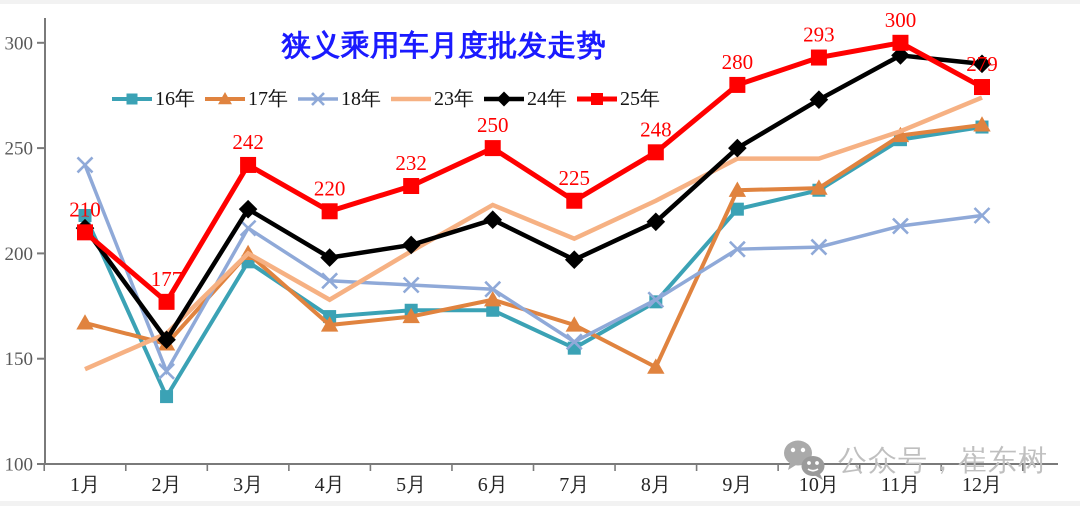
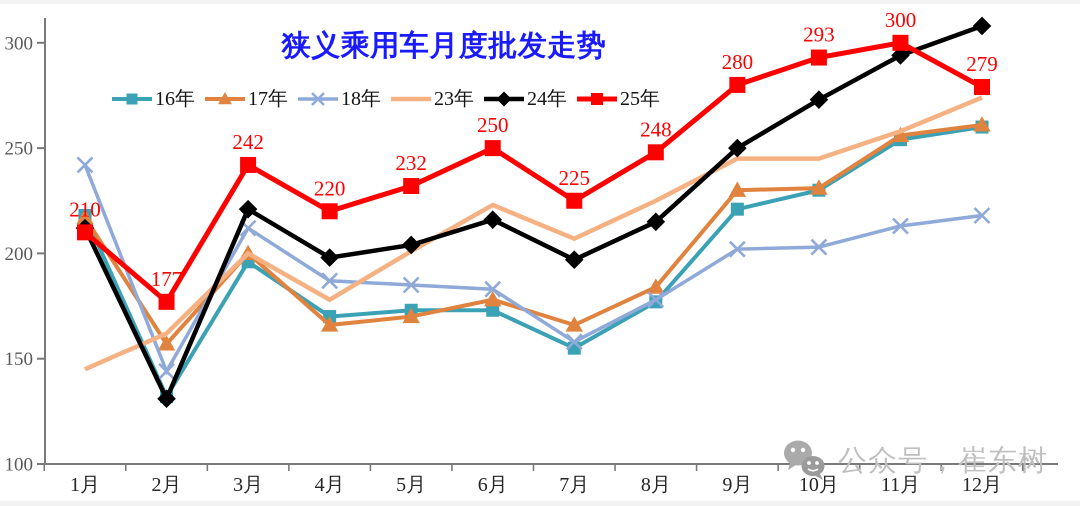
17年/1月: 167 -> 217
24年/2月: 159 -> 131
17年/8月: 146 -> 184
24年/12月: 290 -> 308
